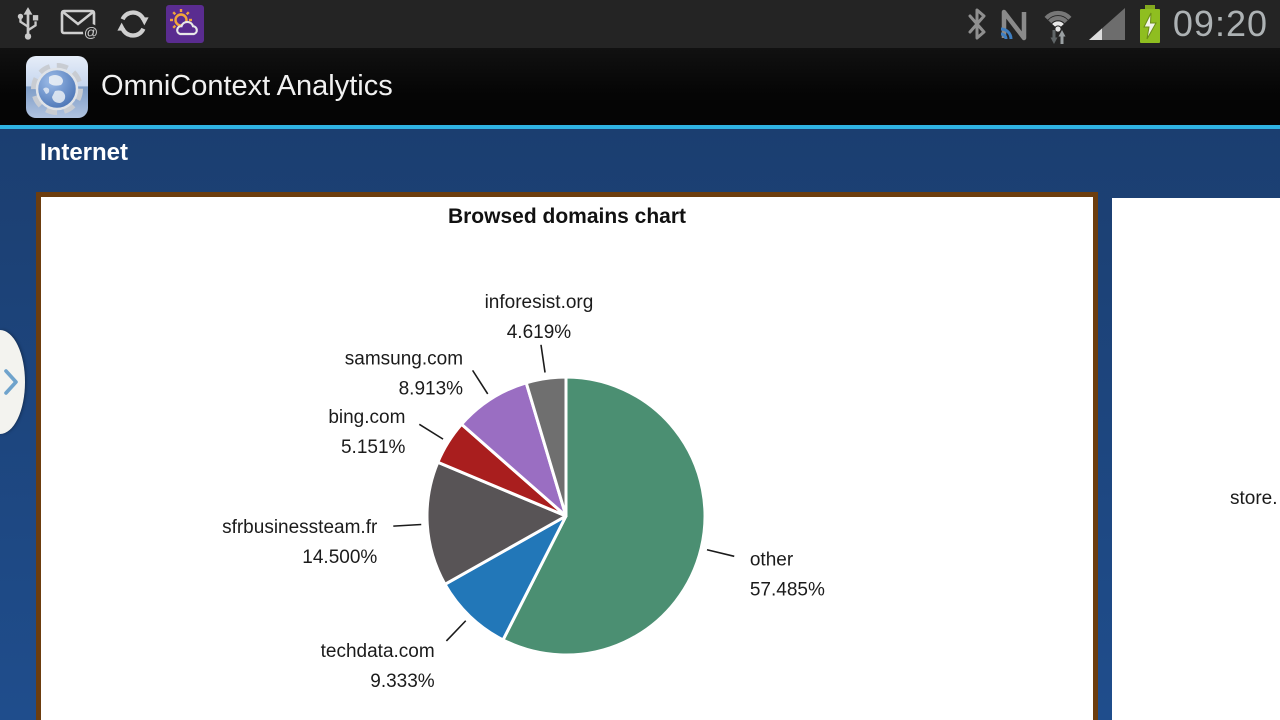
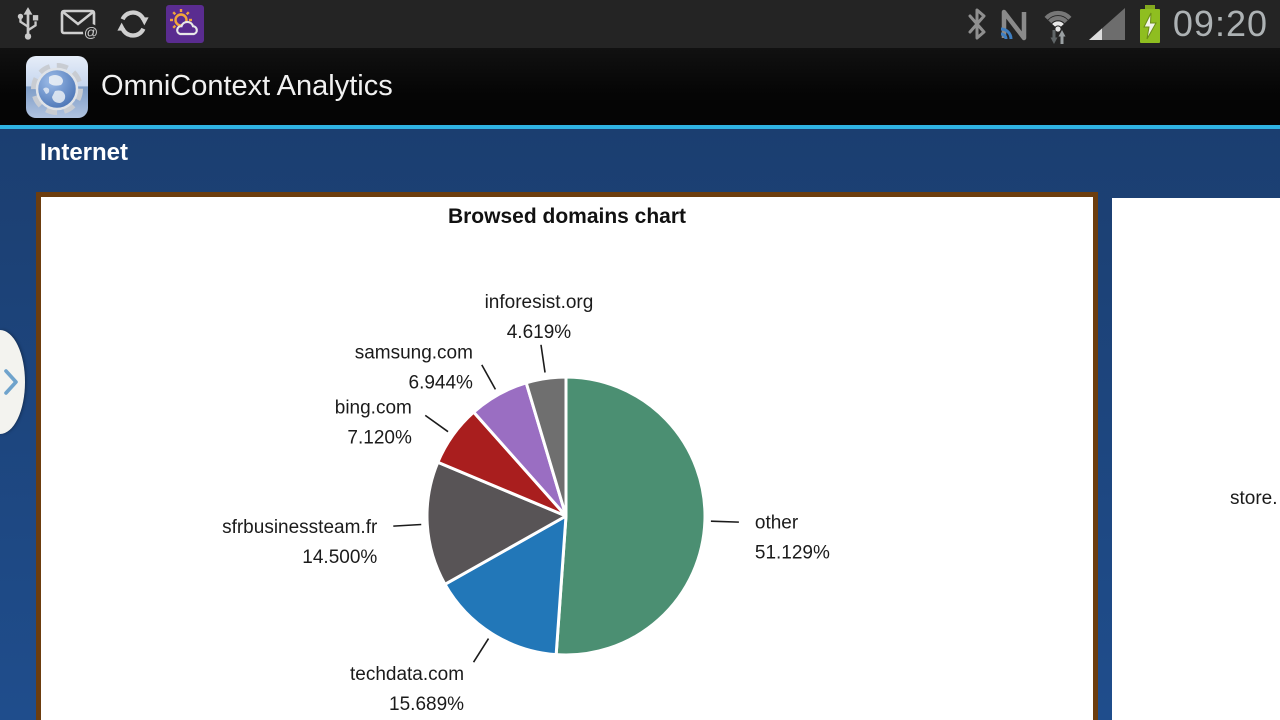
other: 57.485% -> 51.129%
techdata.com: 9.333% -> 15.689%
bing.com: 5.151% -> 7.120%
samsung.com: 8.913% -> 6.944%
